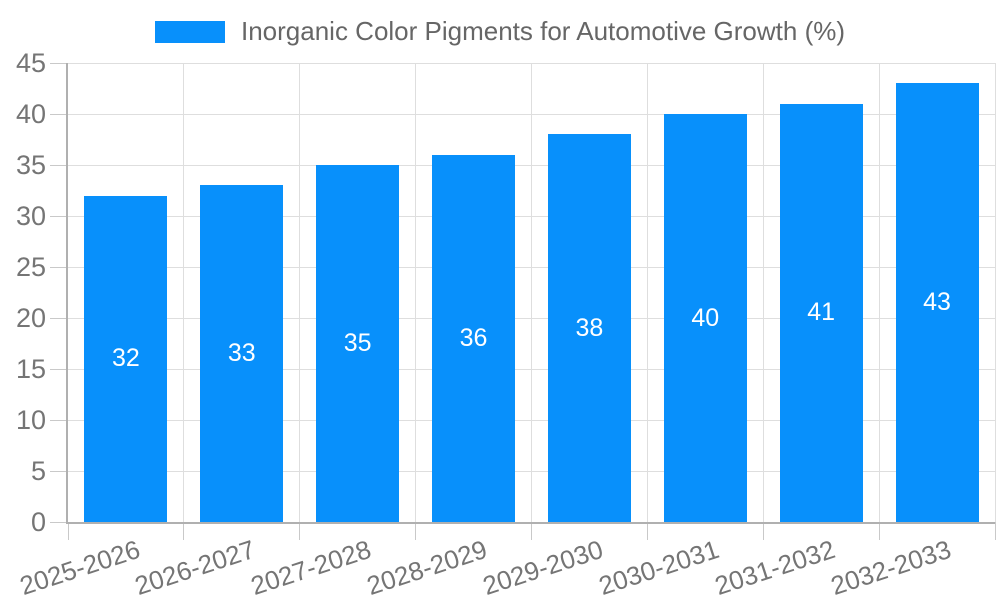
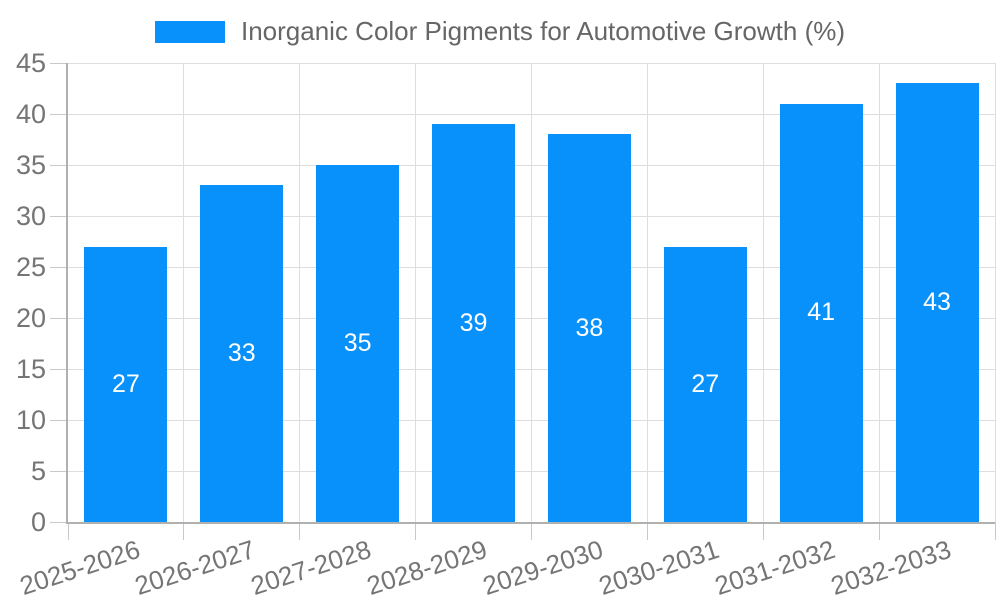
2025-2026: 32 -> 27
2028-2029: 36 -> 39
2030-2031: 40 -> 27
